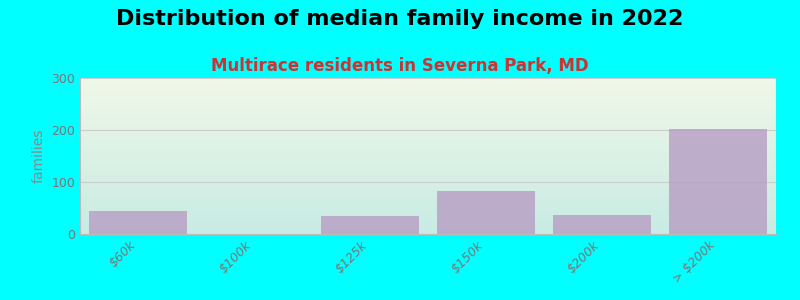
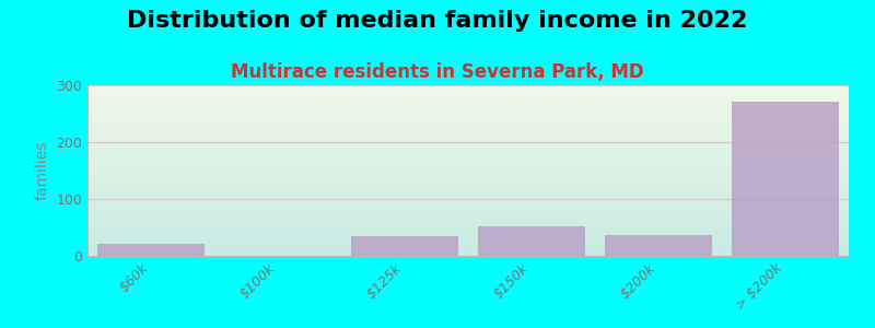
$60k: 44 -> 22
$150k: 82 -> 52
> $200k: 202 -> 272
